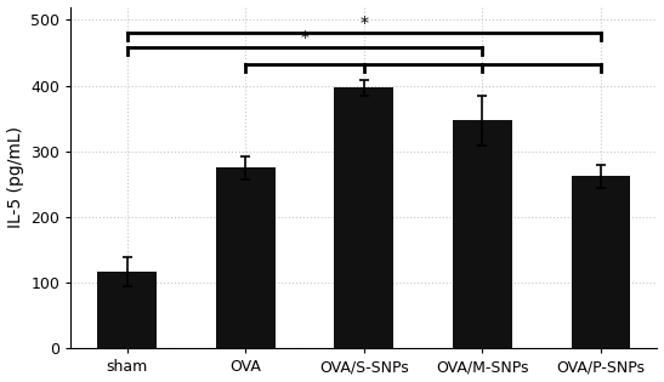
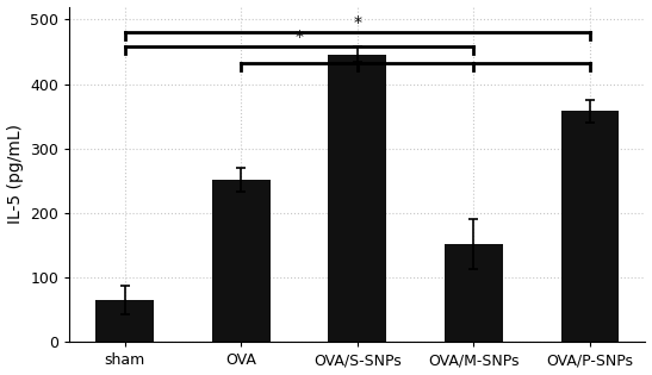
sham: 117 -> 66
OVA: 275 -> 252
OVA/S-SNPs: 397 -> 446
OVA/M-SNPs: 347 -> 152
OVA/P-SNPs: 262 -> 358
